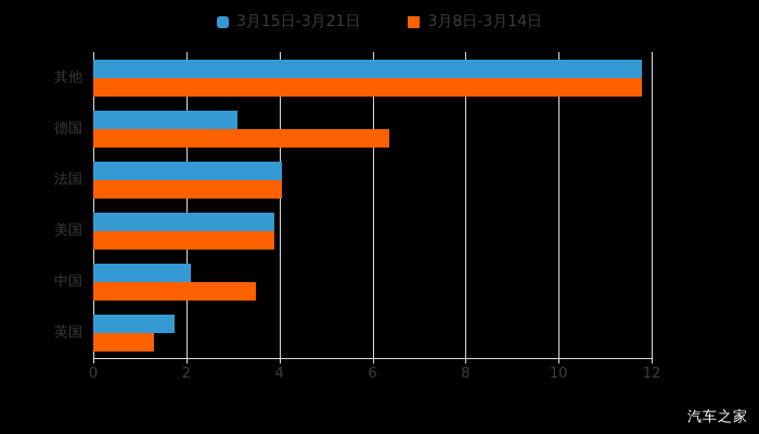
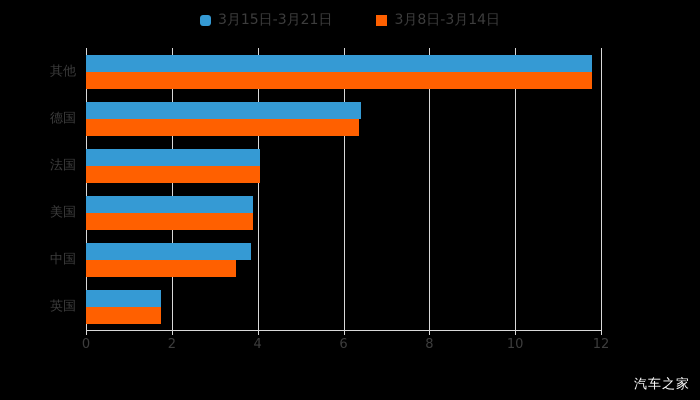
3月15日-3月21日/德国: 3.1 -> 6.4
3月15日-3月21日/中国: 2.1 -> 3.9
3月8日-3月14日/英国: 1.3 -> 1.8
